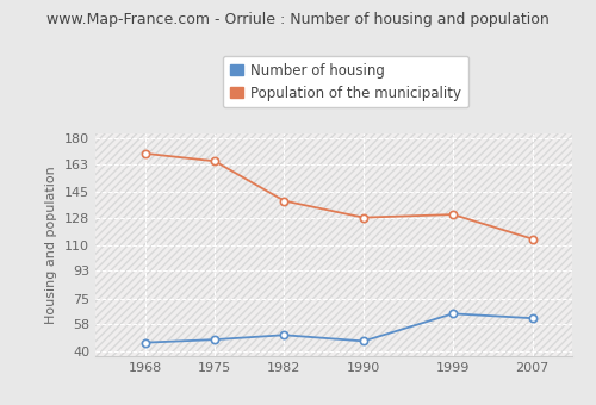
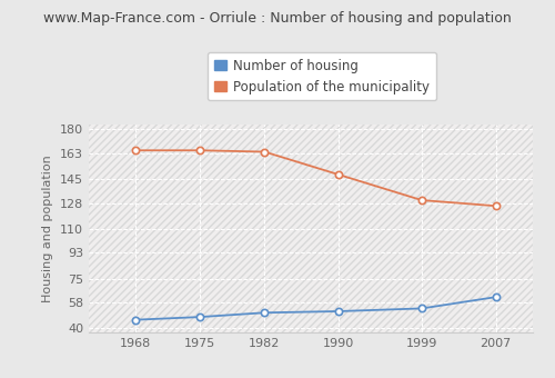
Population of the municipality/1968: 170 -> 165
Population of the municipality/1982: 139 -> 164
Number of housing/1990: 47 -> 52
Population of the municipality/1990: 128 -> 148
Number of housing/1999: 65 -> 54
Population of the municipality/2007: 114 -> 126
